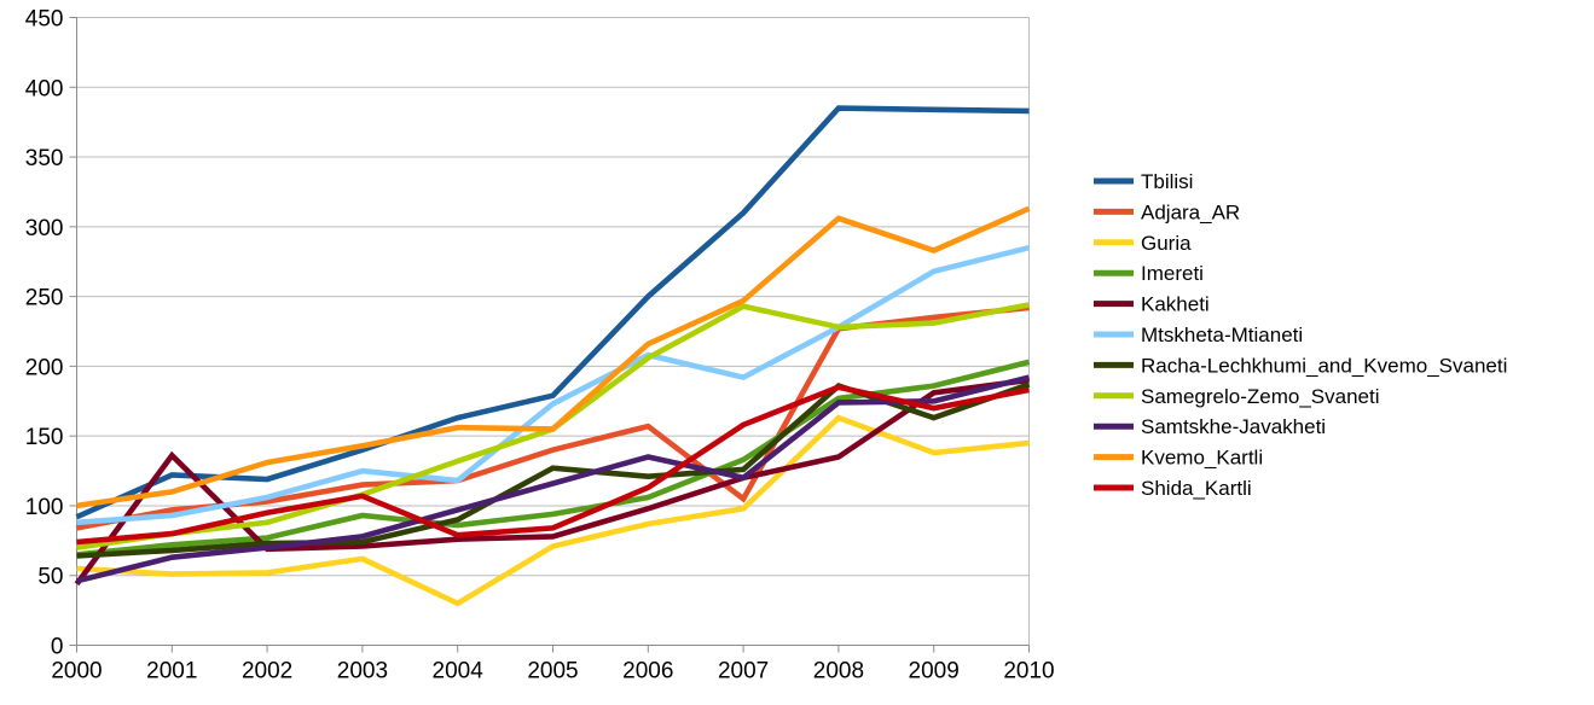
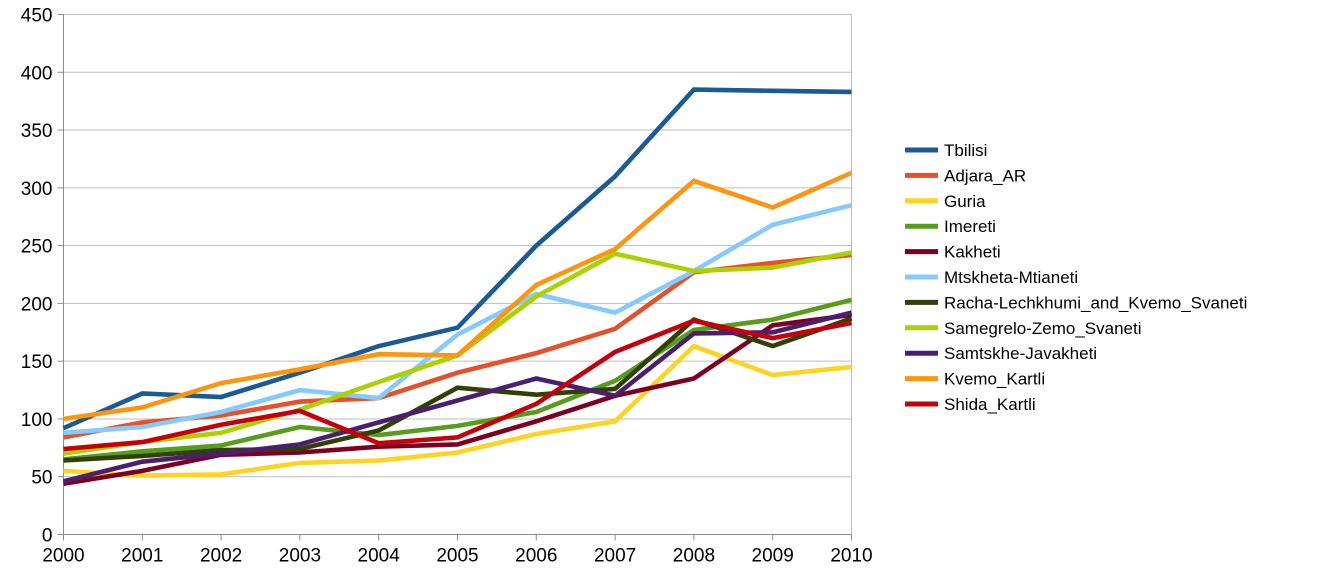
Kakheti/2001: 136 -> 55
Guria/2004: 30 -> 64
Adjara_AR/2007: 105 -> 178
